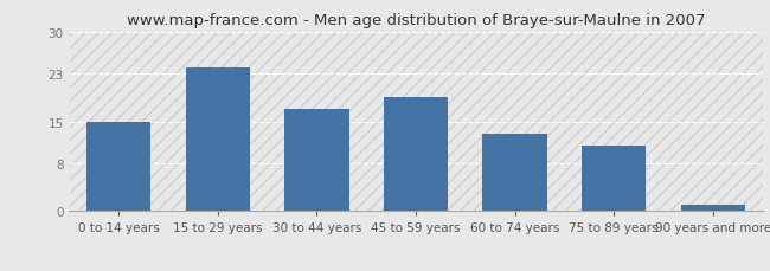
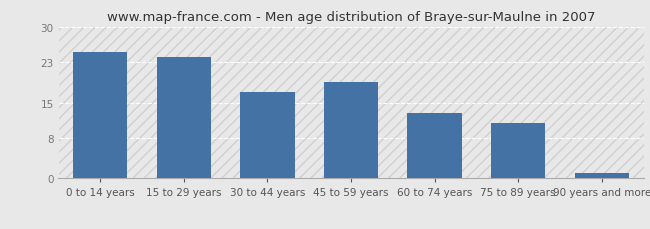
0 to 14 years: 15 -> 25
